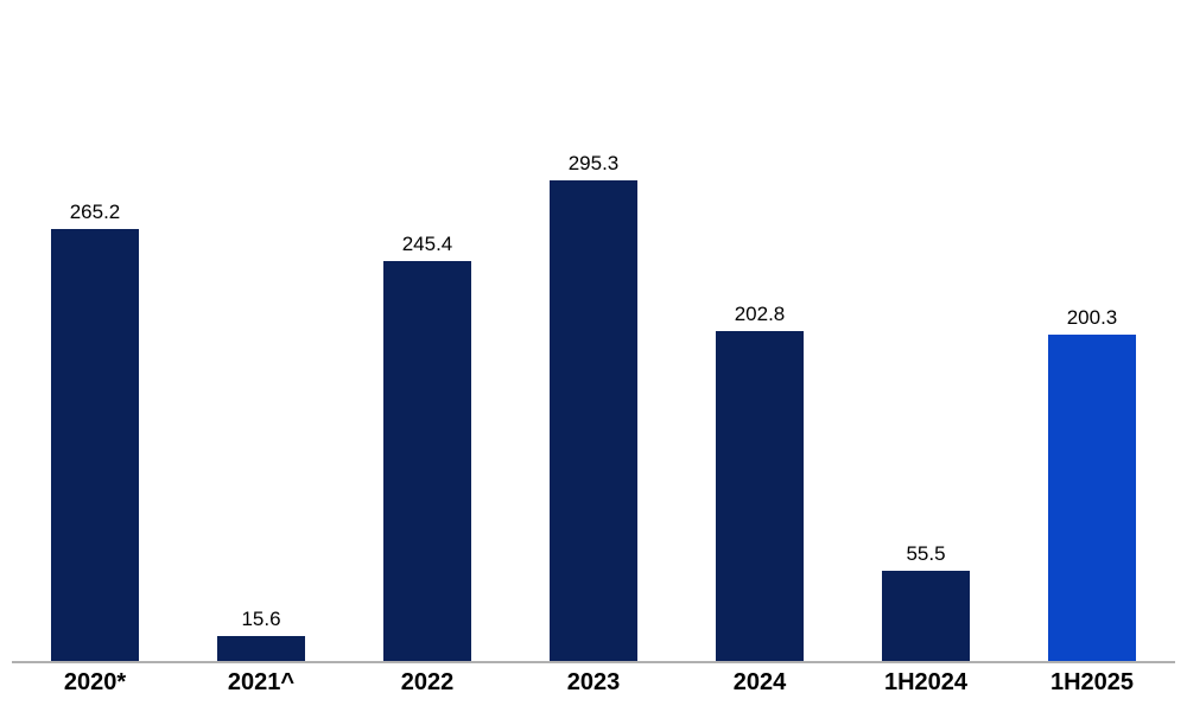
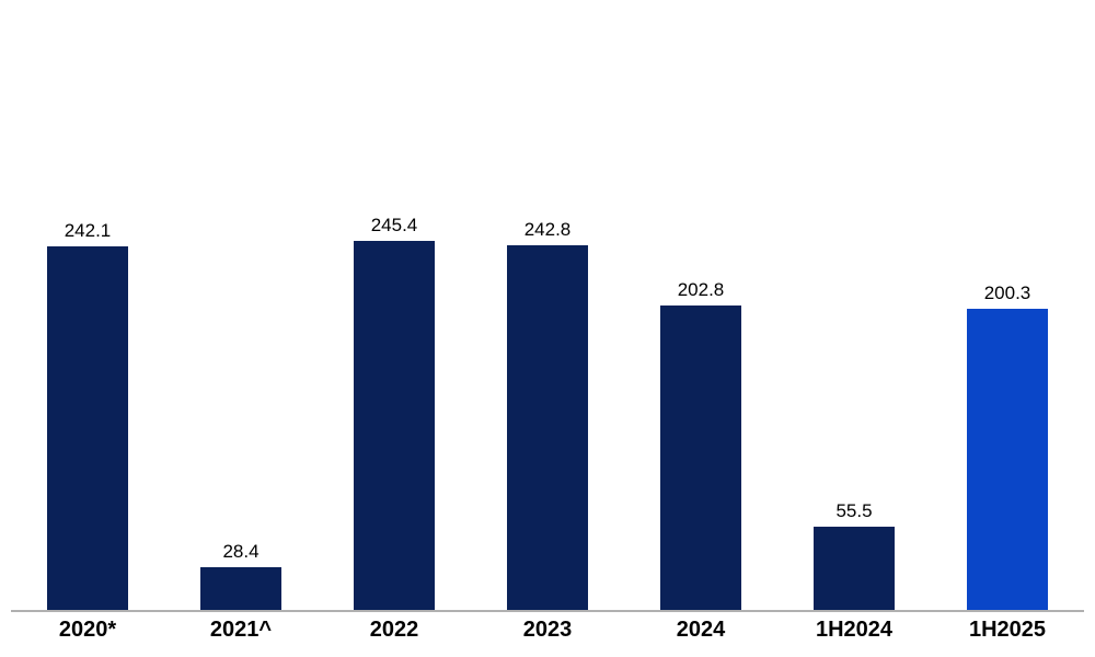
2020*: 265.2 -> 242.1
2021^: 15.6 -> 28.4
2023: 295.3 -> 242.8
